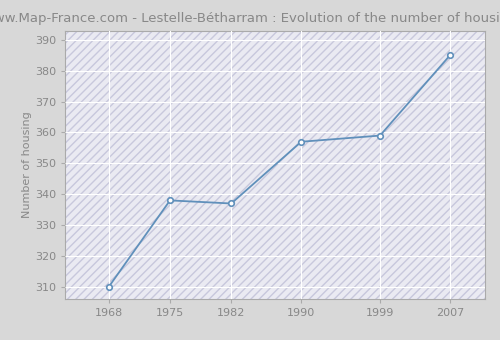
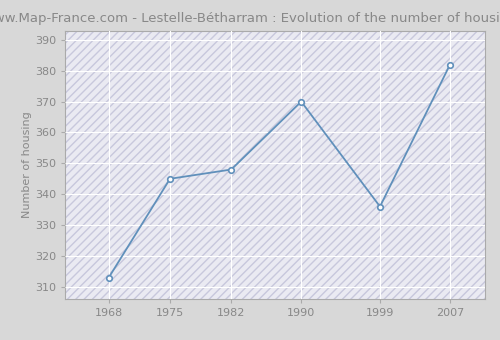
1968: 310 -> 313
1975: 338 -> 345
1982: 337 -> 348
1990: 357 -> 370
1999: 359 -> 336
2007: 385 -> 382
